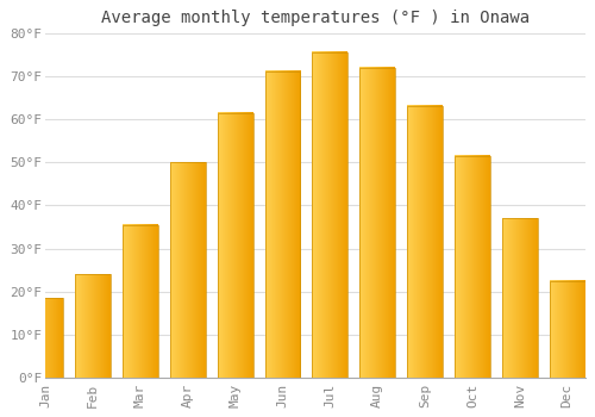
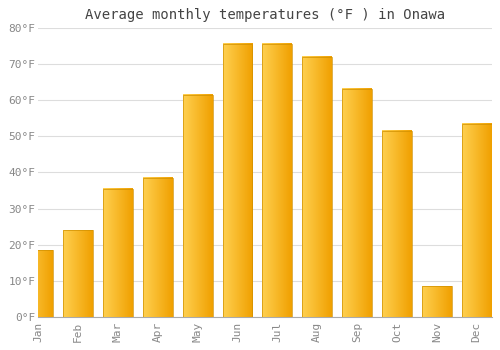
Apr: 50.0°F -> 38.5°F
Jun: 71.0°F -> 75.5°F
Nov: 37.0°F -> 8.5°F
Dec: 22.5°F -> 53.5°F
